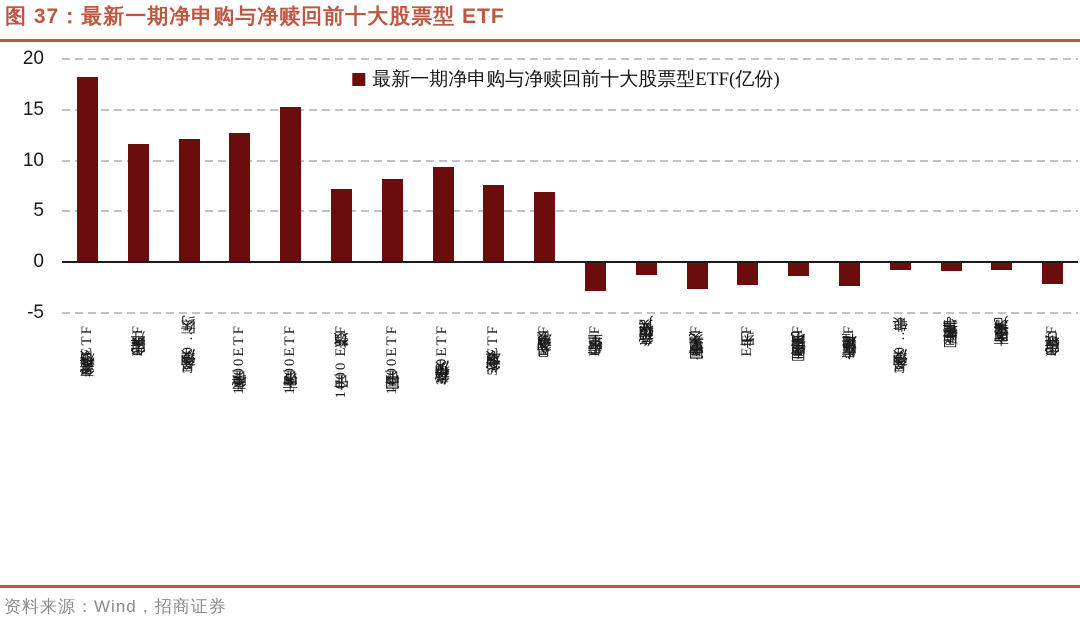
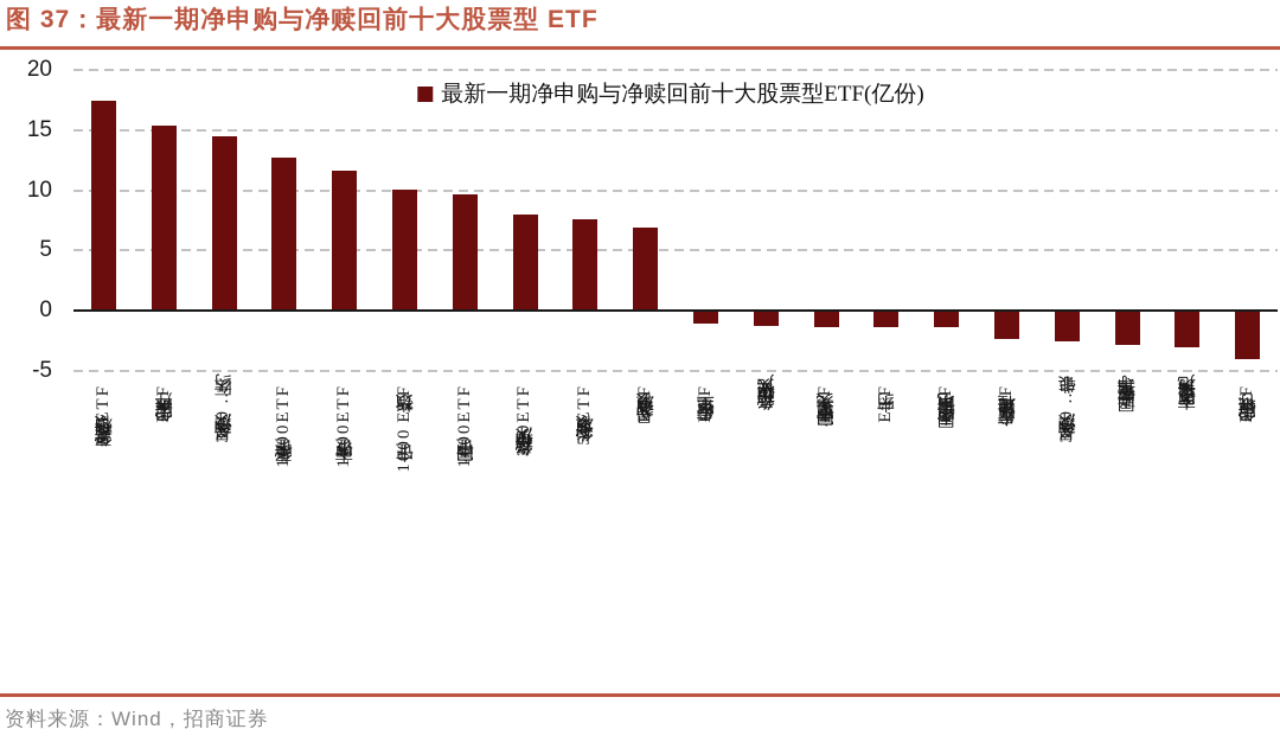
华夏上证科创板50ETF: 18.1 -> 17.3
华宝中证医疗ETF: 11.5 -> 15.3
易方达沪深300医药…: 12.0 -> 14.4
南方中证1000ETF: 15.2 -> 11.5
中证1000指数ETF: 7.1 -> 10.0
富国中证1000ETF: 8.1 -> 9.6
华泰柏瑞沪深300ETF: 9.3 -> 7.9
广发中证军工ETF: -2.8 -> -1.0
富国中证军工龙头ETF: -2.6 -> -1.3
中药ETF: -2.2 -> -1.3
易方达沪深300非银…: -0.7 -> -2.5
国联安中证全指半导…: -0.8 -> -2.8
南方中证全指房地产…: -0.7 -> -3.0
华宝中证银行ETF: -2.1 -> -3.9
